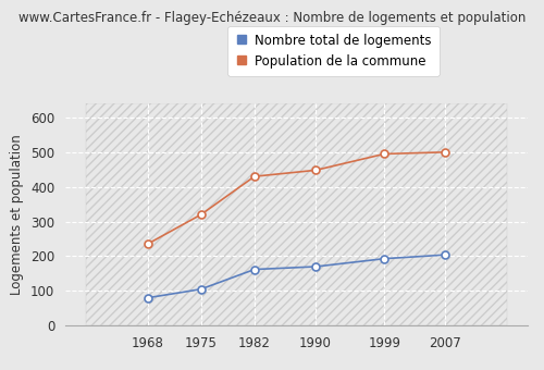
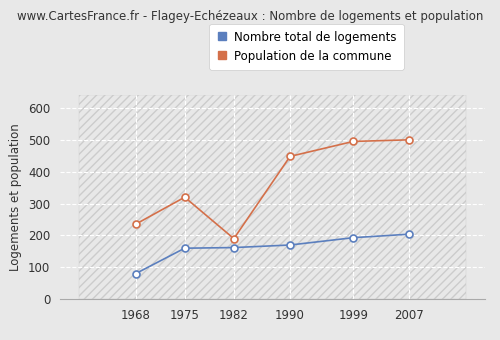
Nombre total de logements/1975: 105 -> 160
Population de la commune/1982: 430 -> 190
